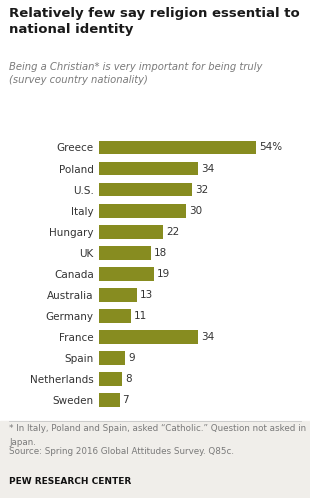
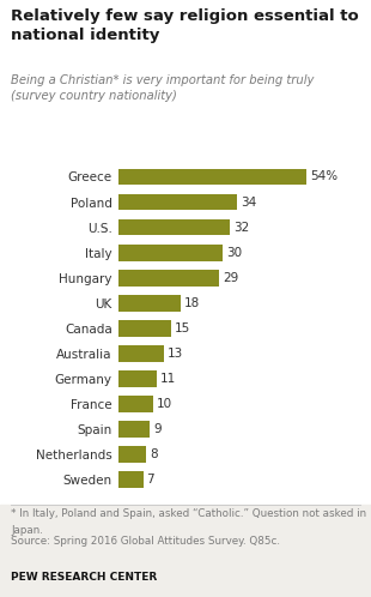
Hungary: 22 -> 29
Canada: 19 -> 15
France: 34 -> 10
